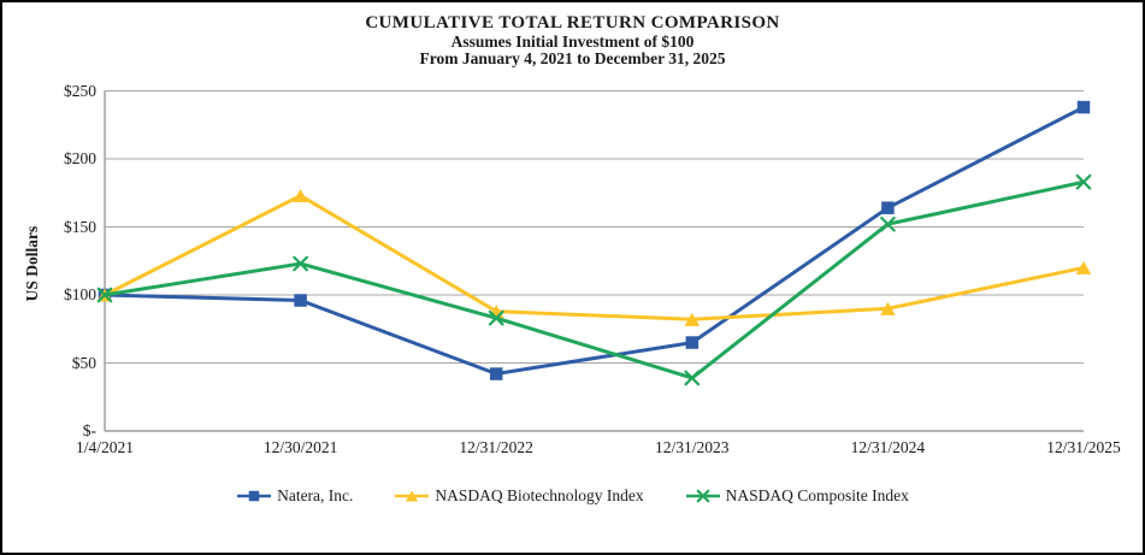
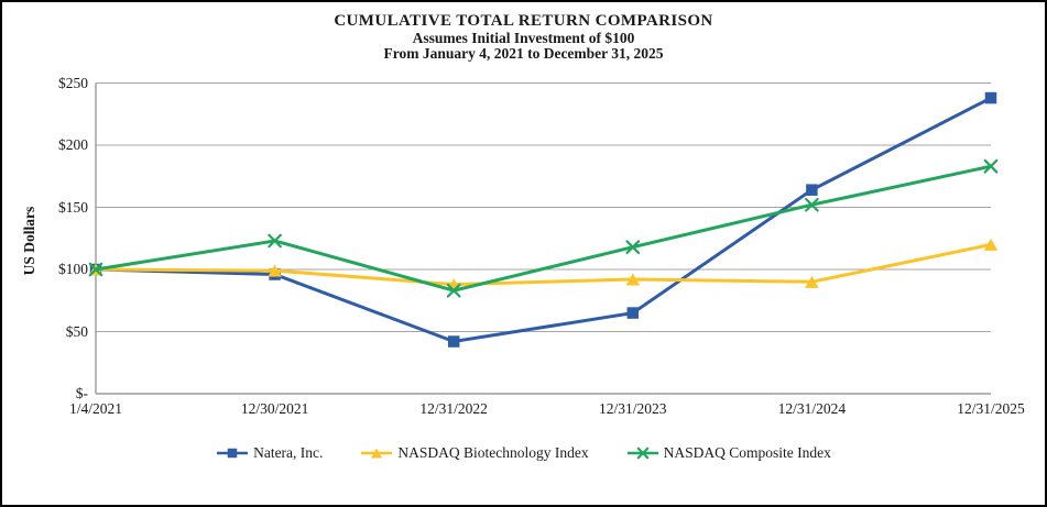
NASDAQ Biotechnology Index/12/30/2021: $173 -> $99
NASDAQ Biotechnology Index/12/31/2023: $82 -> $92
NASDAQ Composite Index/12/31/2023: $39 -> $118
